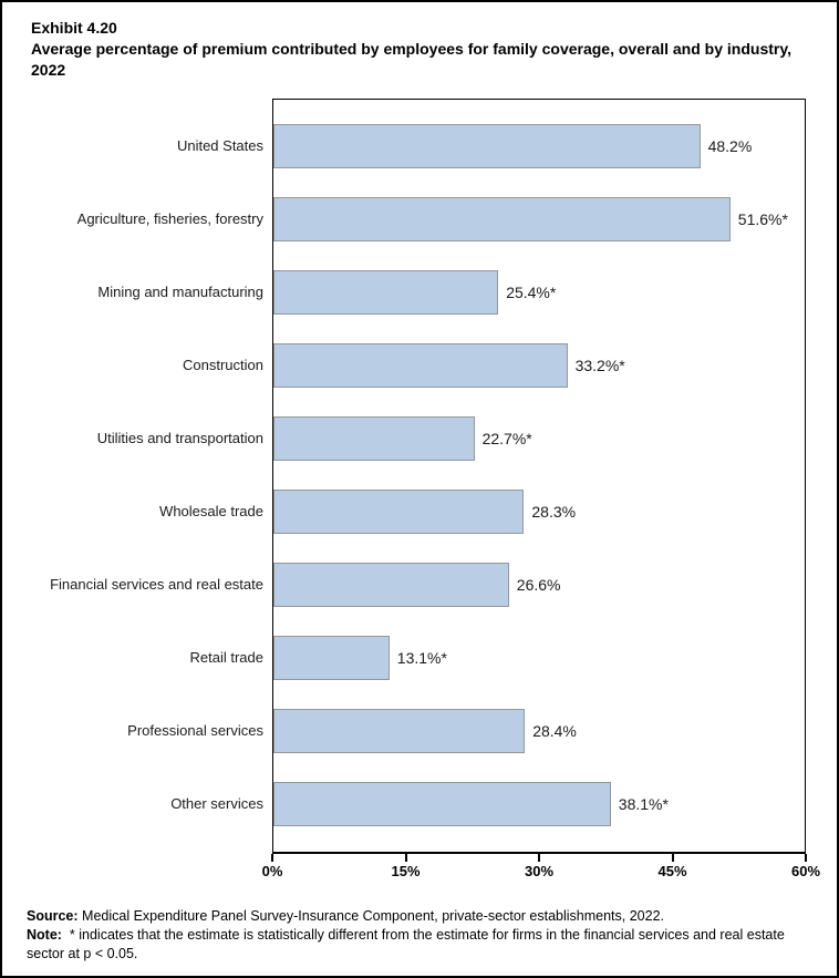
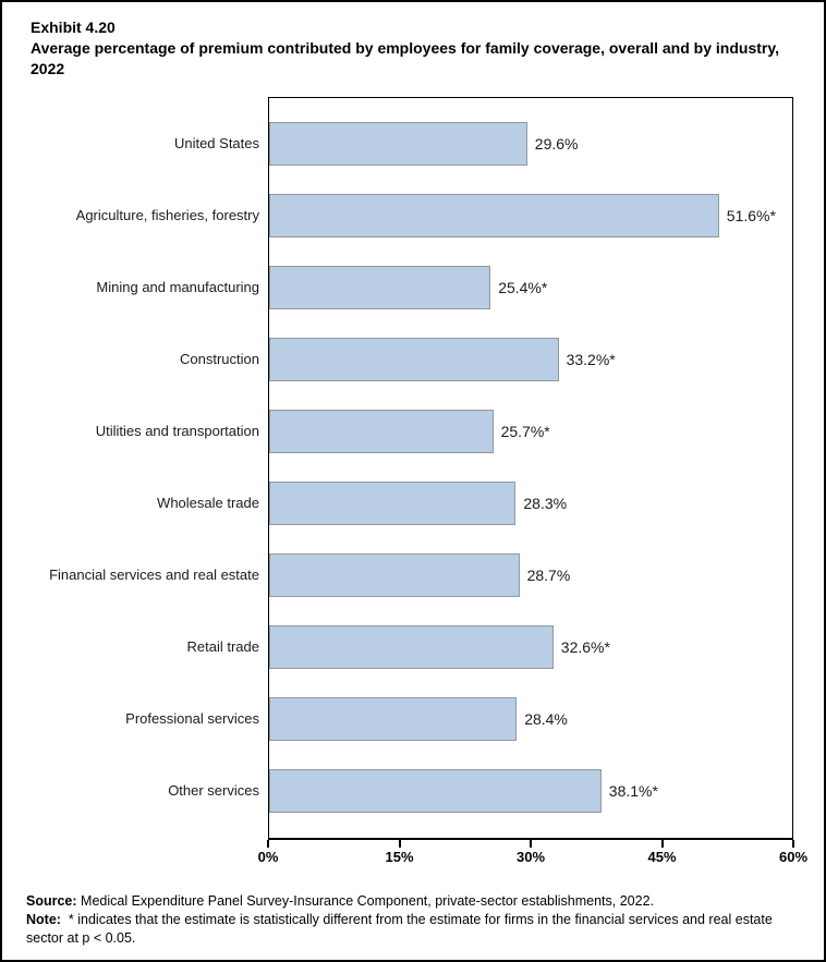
United States: 48.2% -> 29.6%
Utilities and transportation: 22.7 -> 25.7
Financial services and real estate: 26.6% -> 28.7%
Retail trade: 13.1 -> 32.6
